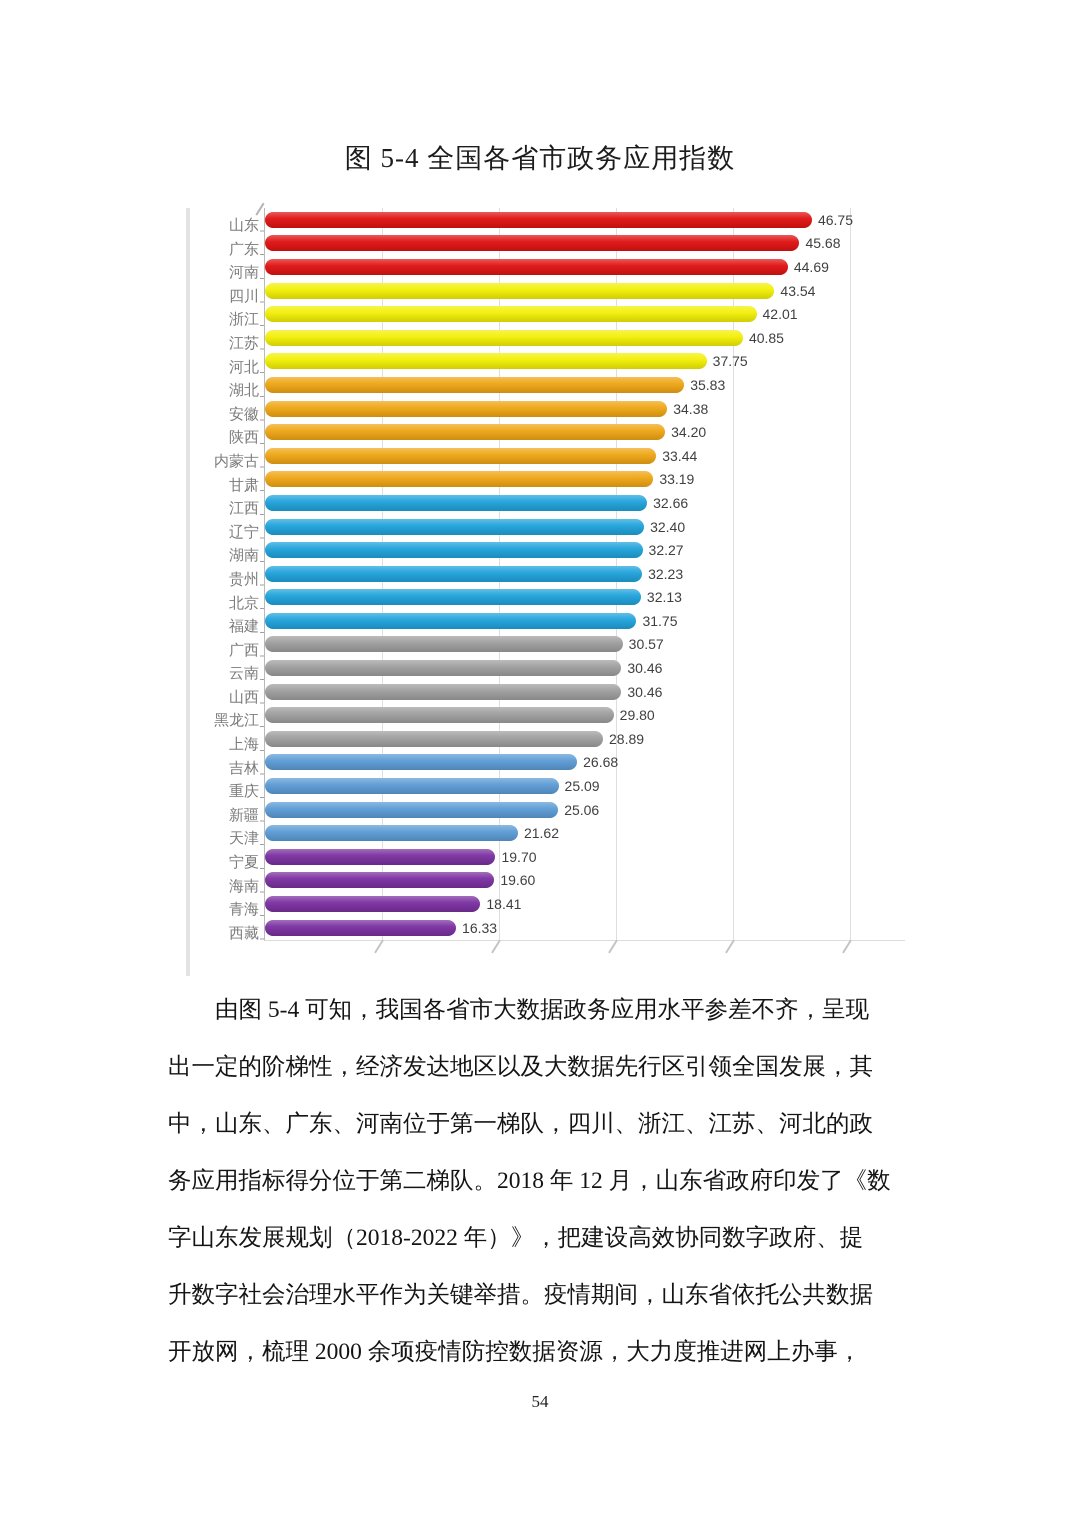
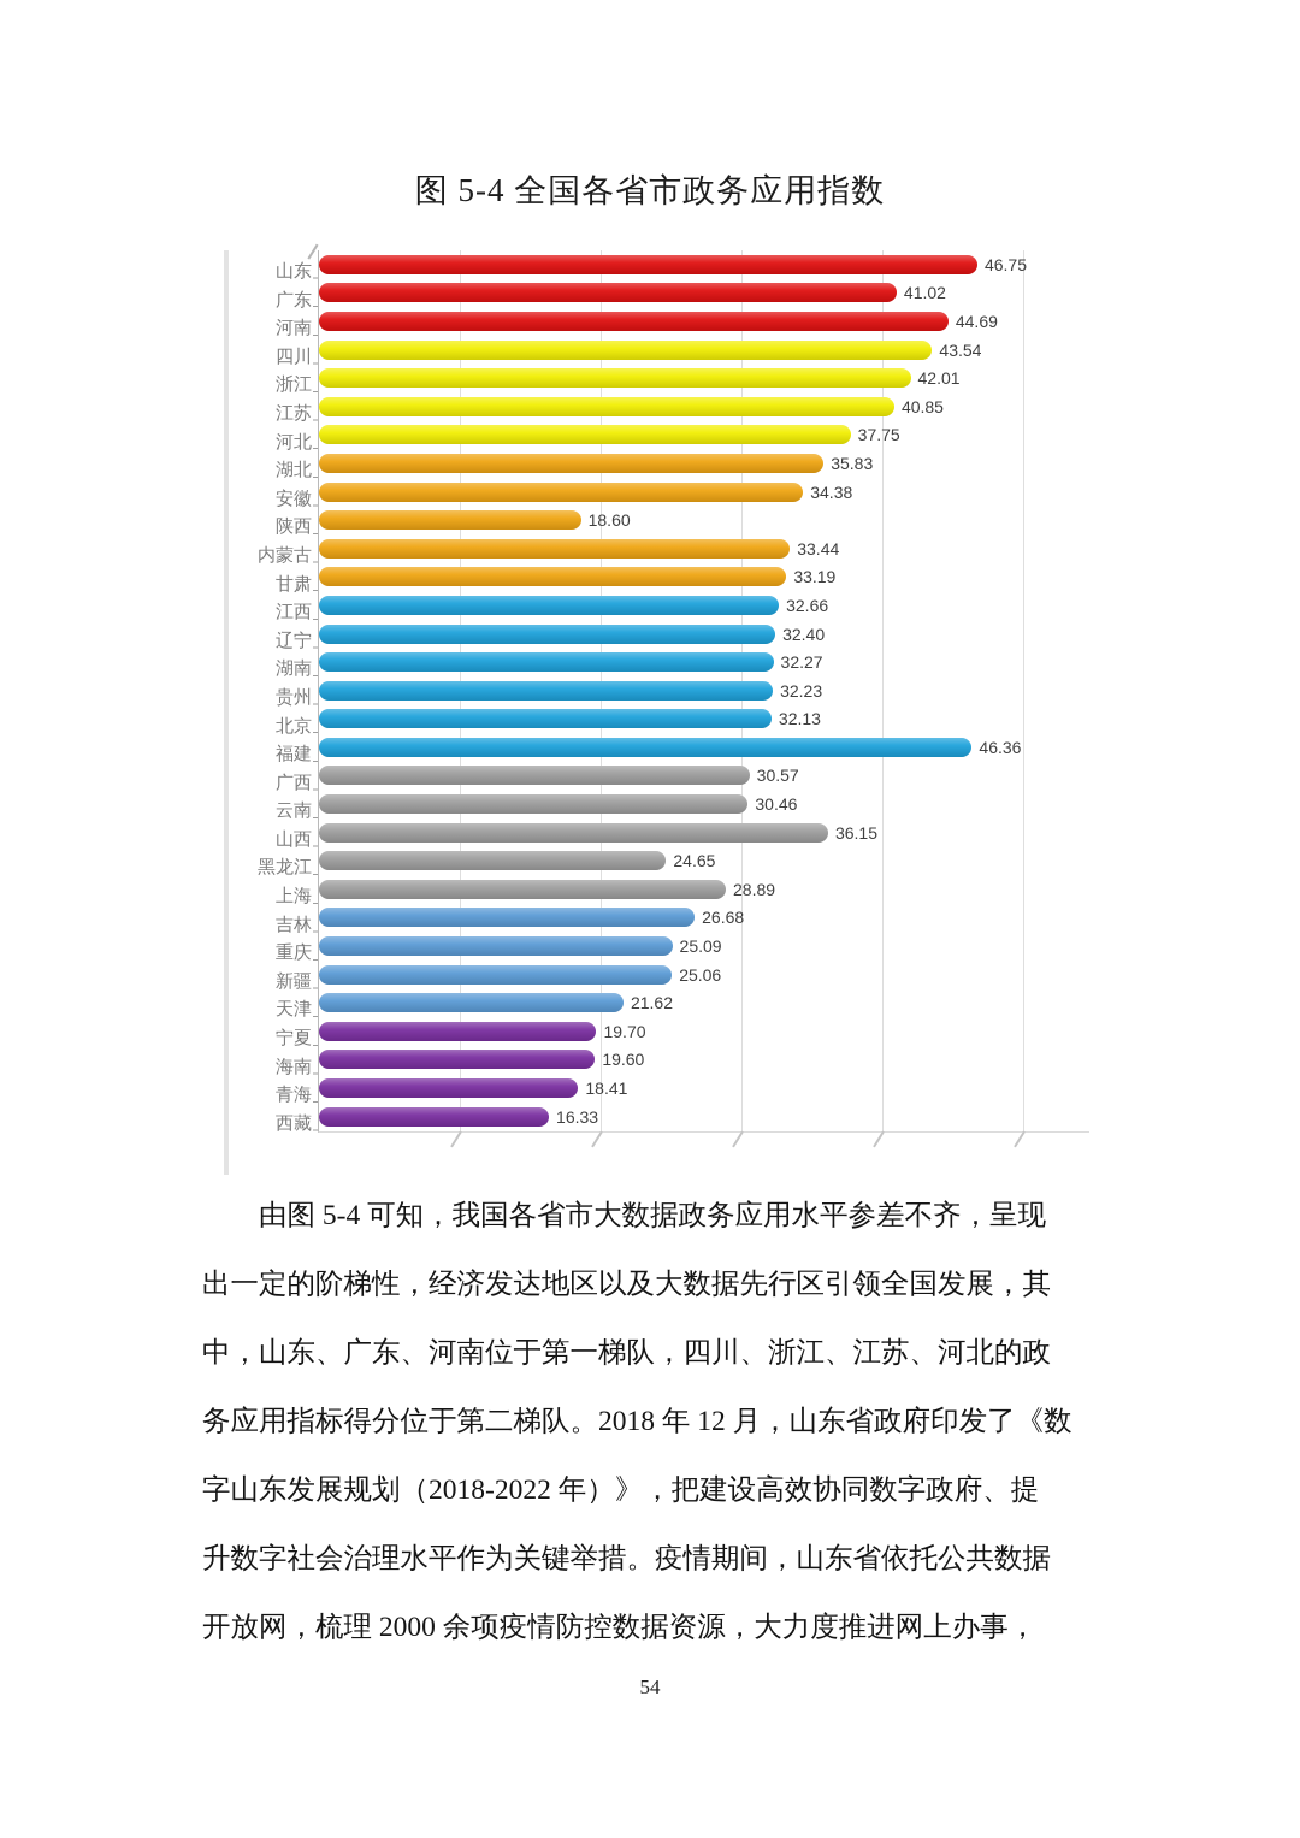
广东: 45.68 -> 41.02
陕西: 34.20 -> 18.60
福建: 31.75 -> 46.36
山西: 30.46 -> 36.15
黑龙江: 29.80 -> 24.65
